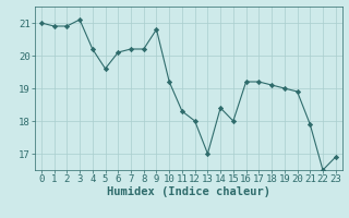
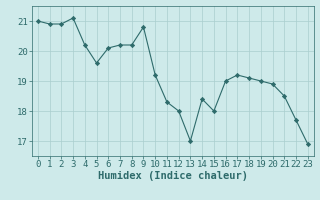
16: 19.2 -> 19.0
21: 17.9 -> 18.5
22: 16.5 -> 17.7
